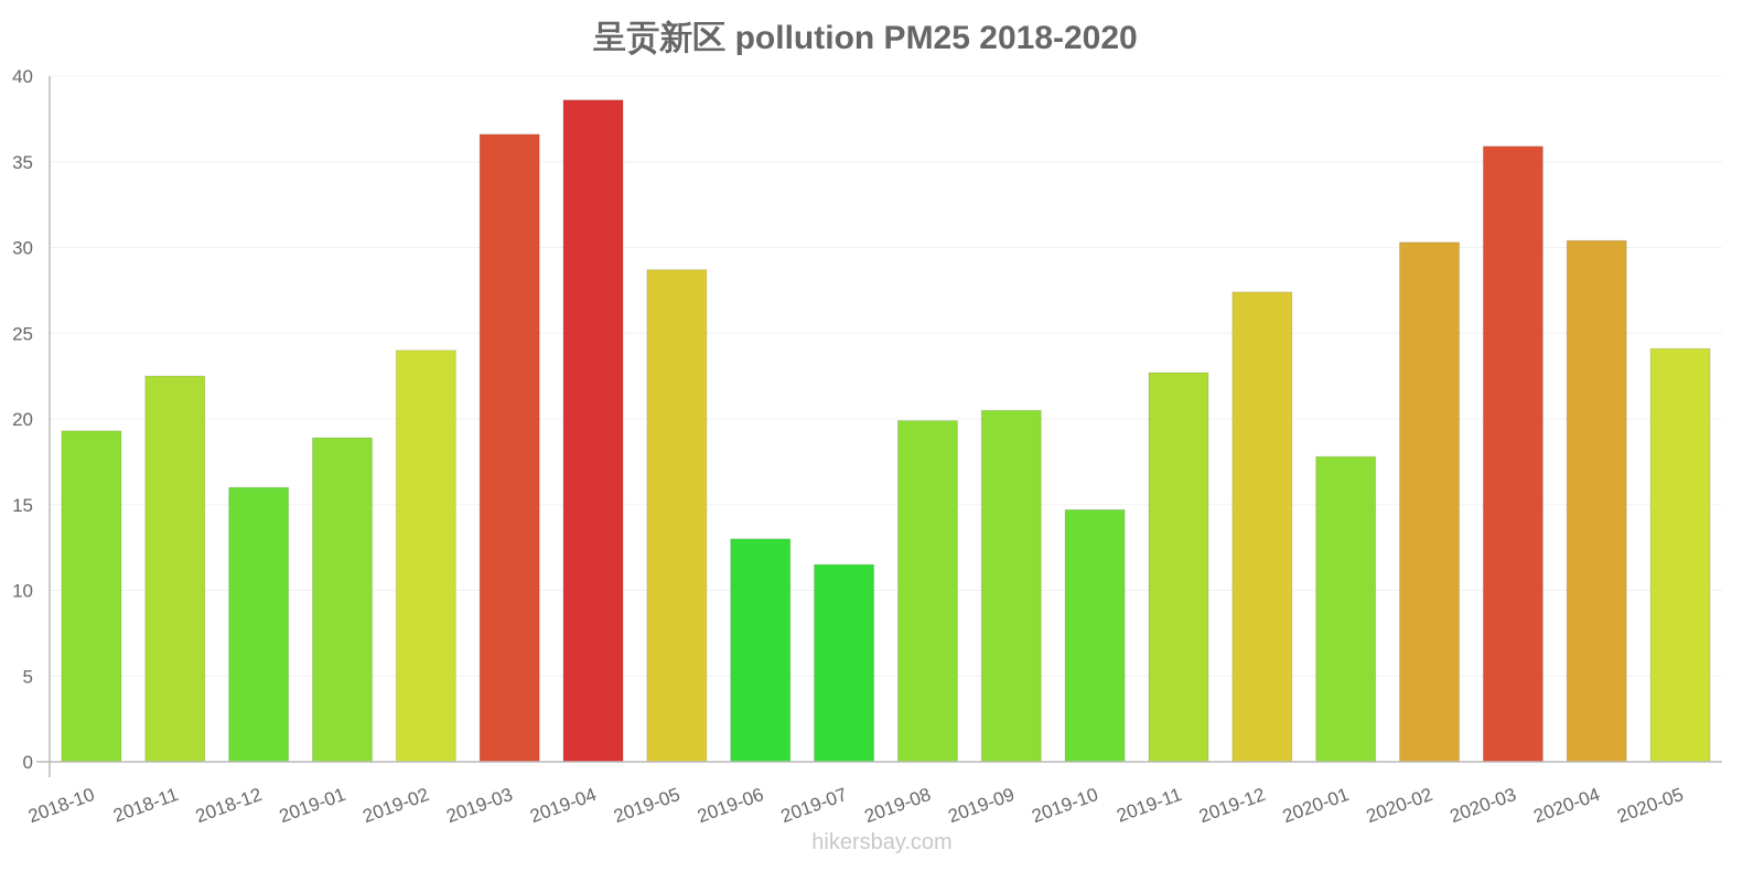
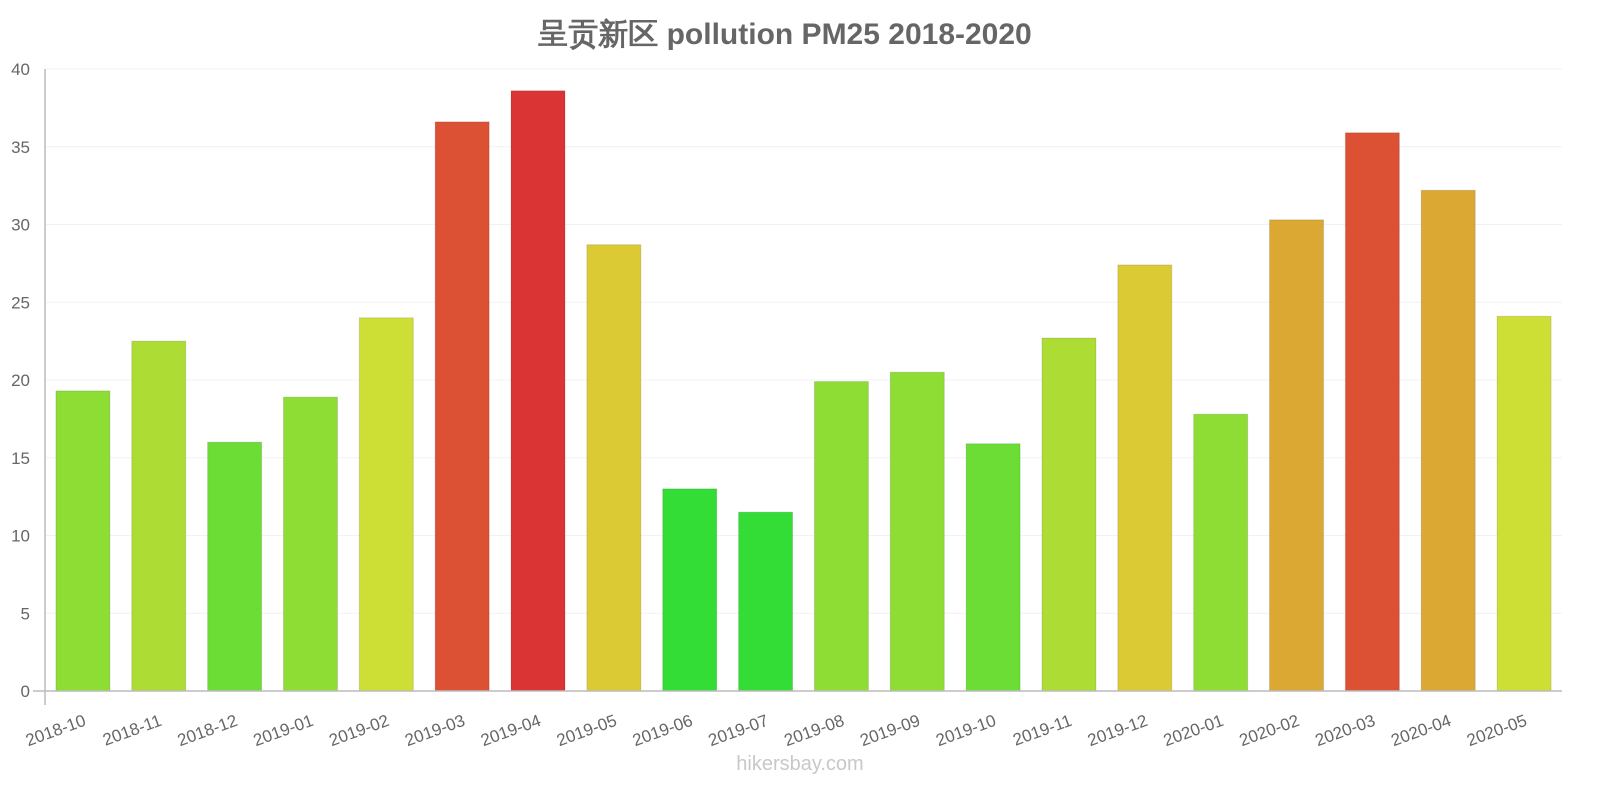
2019-10: 14.7 -> 15.9
2020-04: 30.4 -> 32.2
